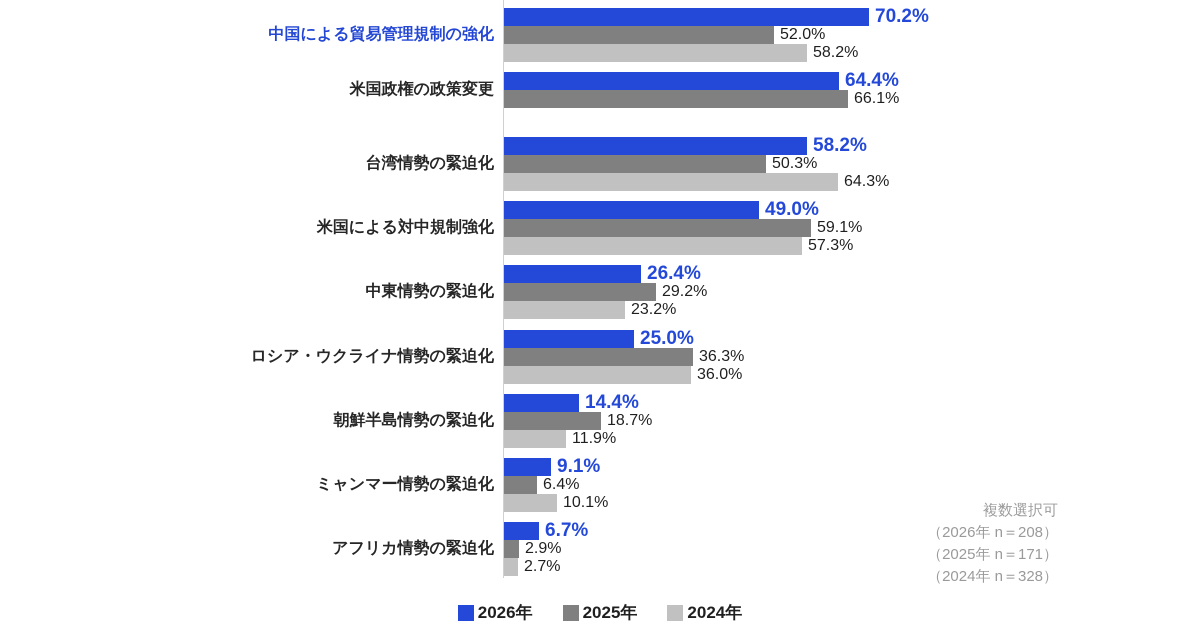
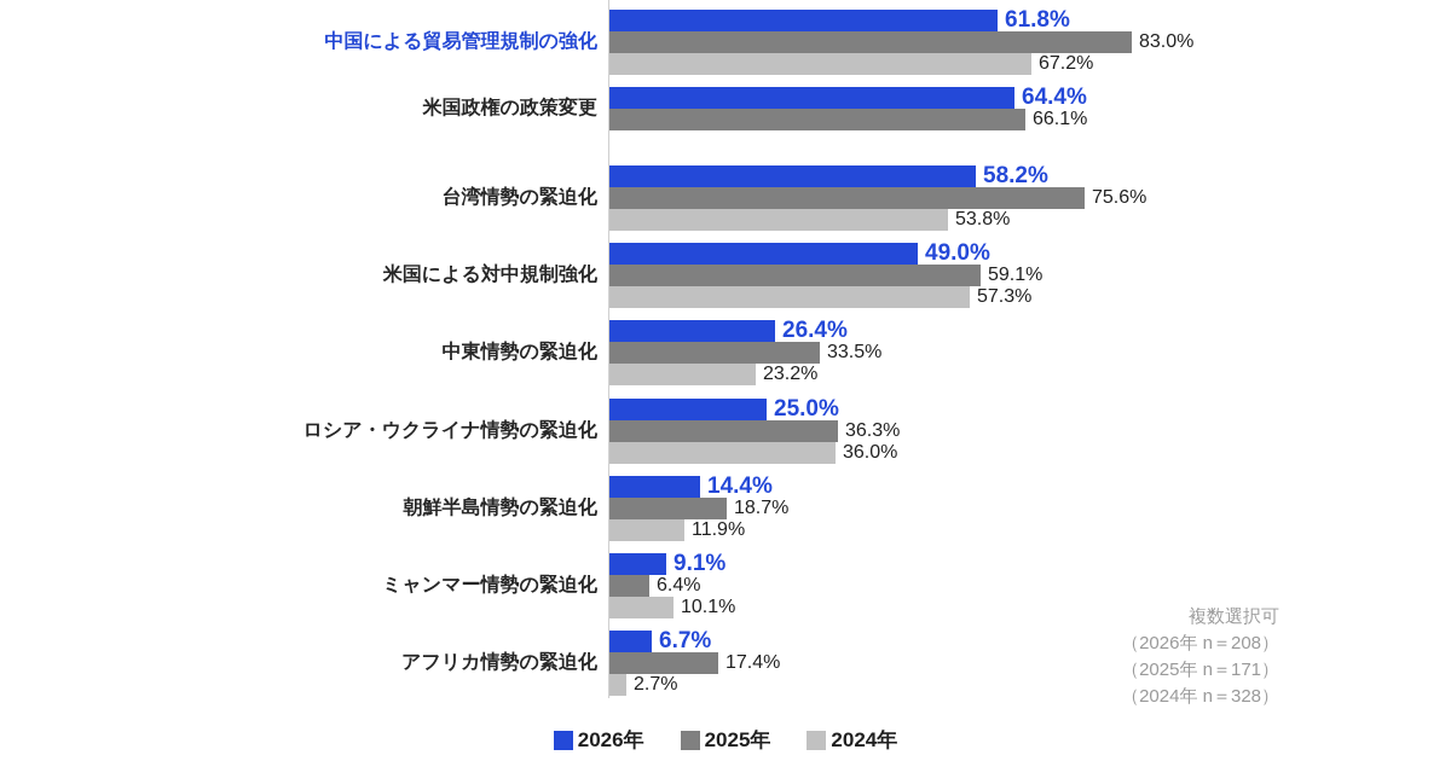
2026年/中国による貿易管理規制の強化: 70.2% -> 61.8%
2025年/中国による貿易管理規制の強化: 52.0% -> 83.0%
2024年/中国による貿易管理規制の強化: 58.2% -> 67.2%
2025年/台湾情勢の緊迫化: 50.3% -> 75.6%
2024年/台湾情勢の緊迫化: 64.3% -> 53.8%
2025年/中東情勢の緊迫化: 29.2% -> 33.5%
2025年/アフリカ情勢の緊迫化: 2.9% -> 17.4%
